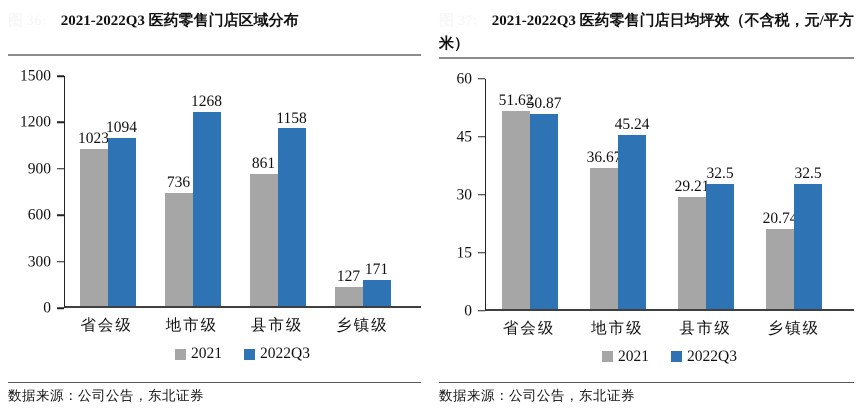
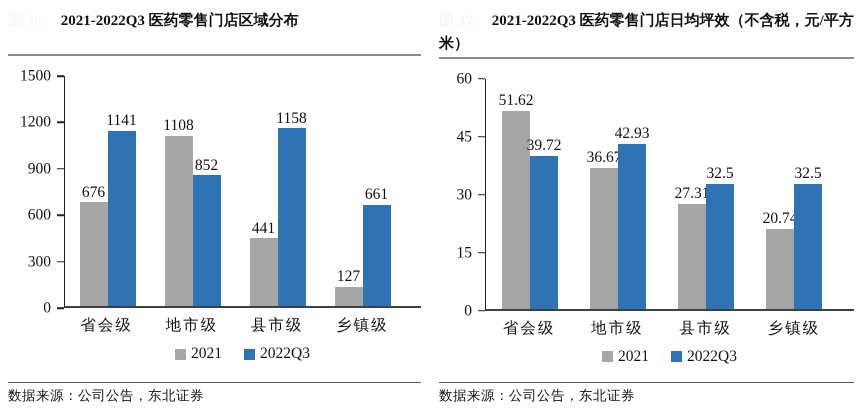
2021-2022Q3 医药零售门店区域分布/2021/省会级: 1023 -> 676
2021-2022Q3 医药零售门店区域分布/2022Q3/省会级: 1094 -> 1141
2021-2022Q3 医药零售门店区域分布/2021/地市级: 736 -> 1108
2021-2022Q3 医药零售门店区域分布/2022Q3/地市级: 1268 -> 852
2021-2022Q3 医药零售门店区域分布/2021/县市级: 861 -> 441
2021-2022Q3 医药零售门店区域分布/2022Q3/乡镇级: 171 -> 661
2021-2022Q3 医药零售门店日均坪效（不含税，元/平方米）/2022Q3/省会级: 50.87 -> 39.72
2021-2022Q3 医药零售门店日均坪效（不含税，元/平方米）/2022Q3/地市级: 45.24 -> 42.93
2021-2022Q3 医药零售门店日均坪效（不含税，元/平方米）/2021/县市级: 29.21 -> 27.31
